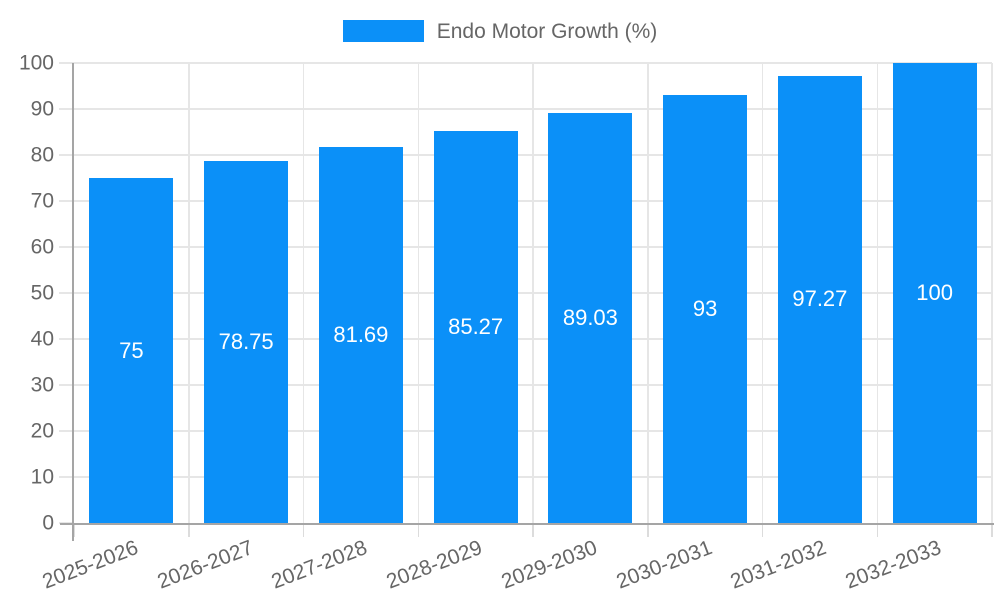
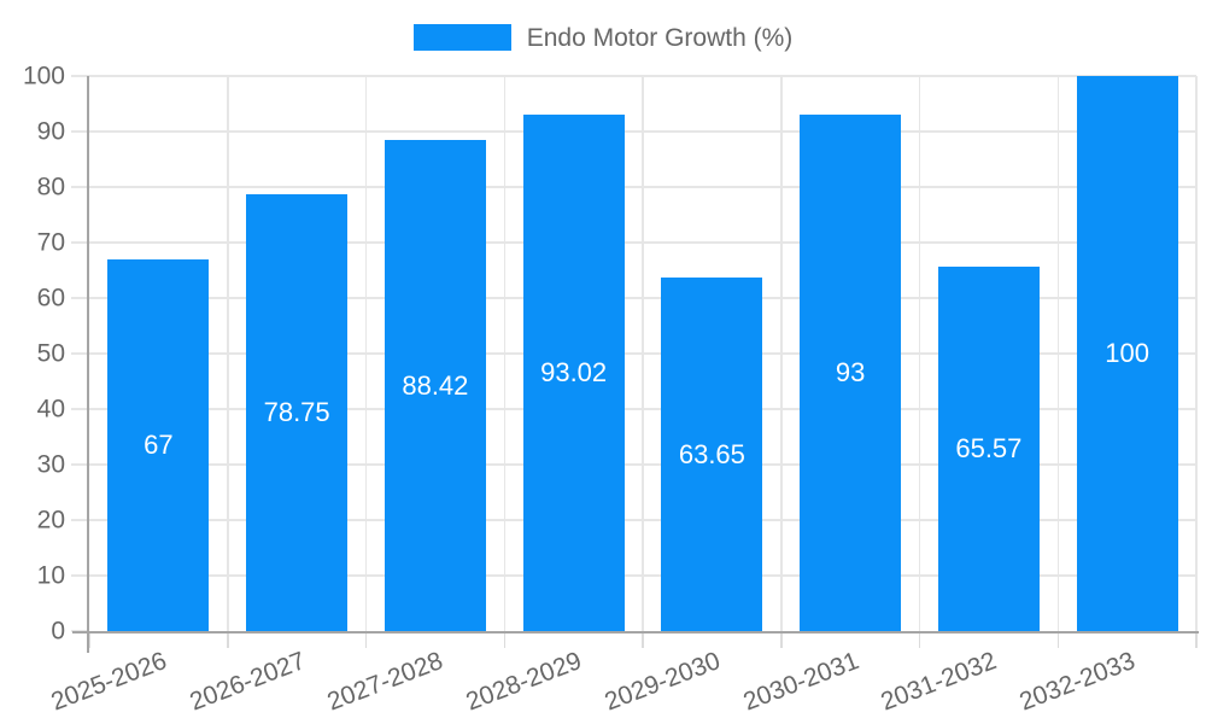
2025-2026: 75 -> 67
2027-2028: 81.69 -> 88.42
2028-2029: 85.27 -> 93.02
2029-2030: 89.03 -> 63.65
2031-2032: 97.27 -> 65.57
